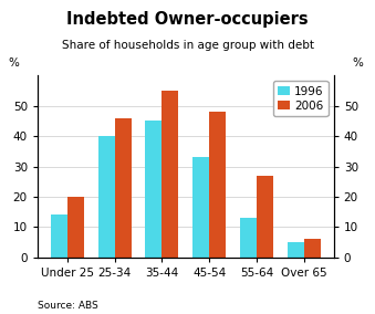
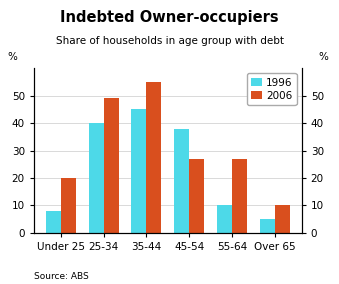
1996/Under 25: 14 -> 8
2006/25-34: 46 -> 49
1996/45-54: 33 -> 38
2006/45-54: 48 -> 27
1996/55-64: 13 -> 10
2006/Over 65: 6 -> 10
